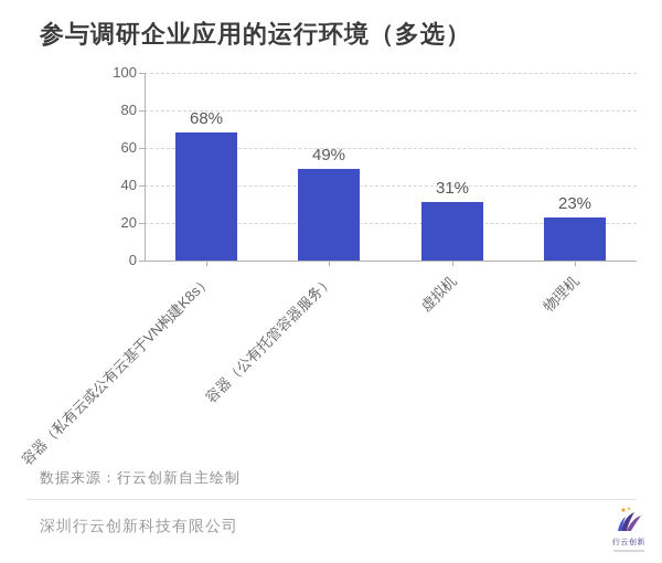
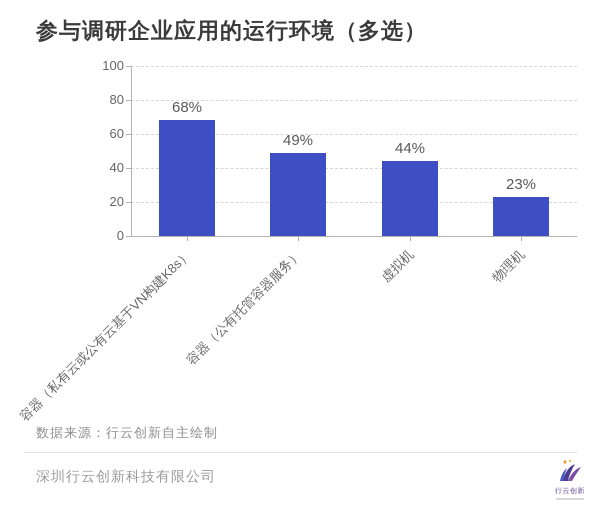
虚拟机: 31% -> 44%
